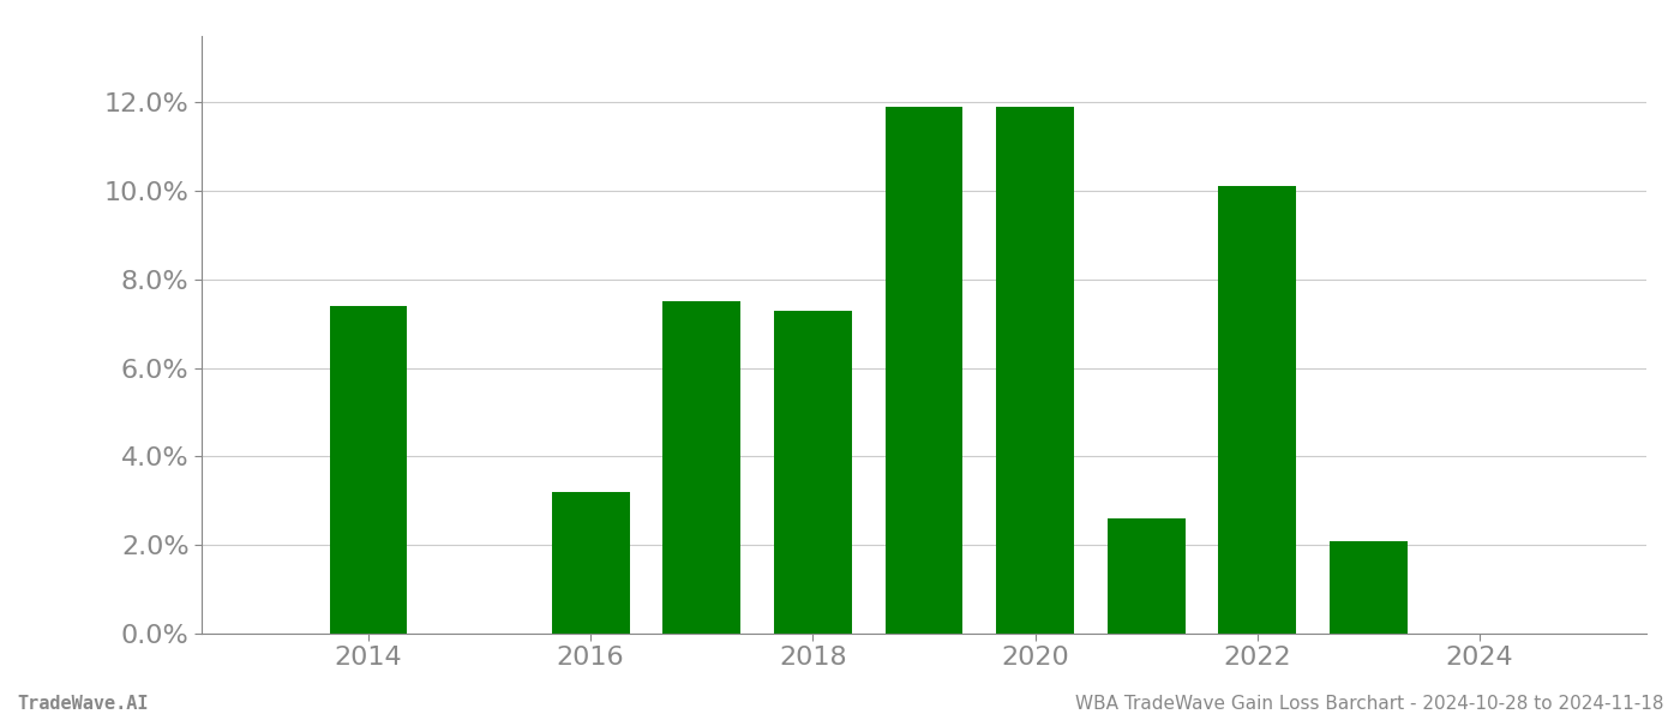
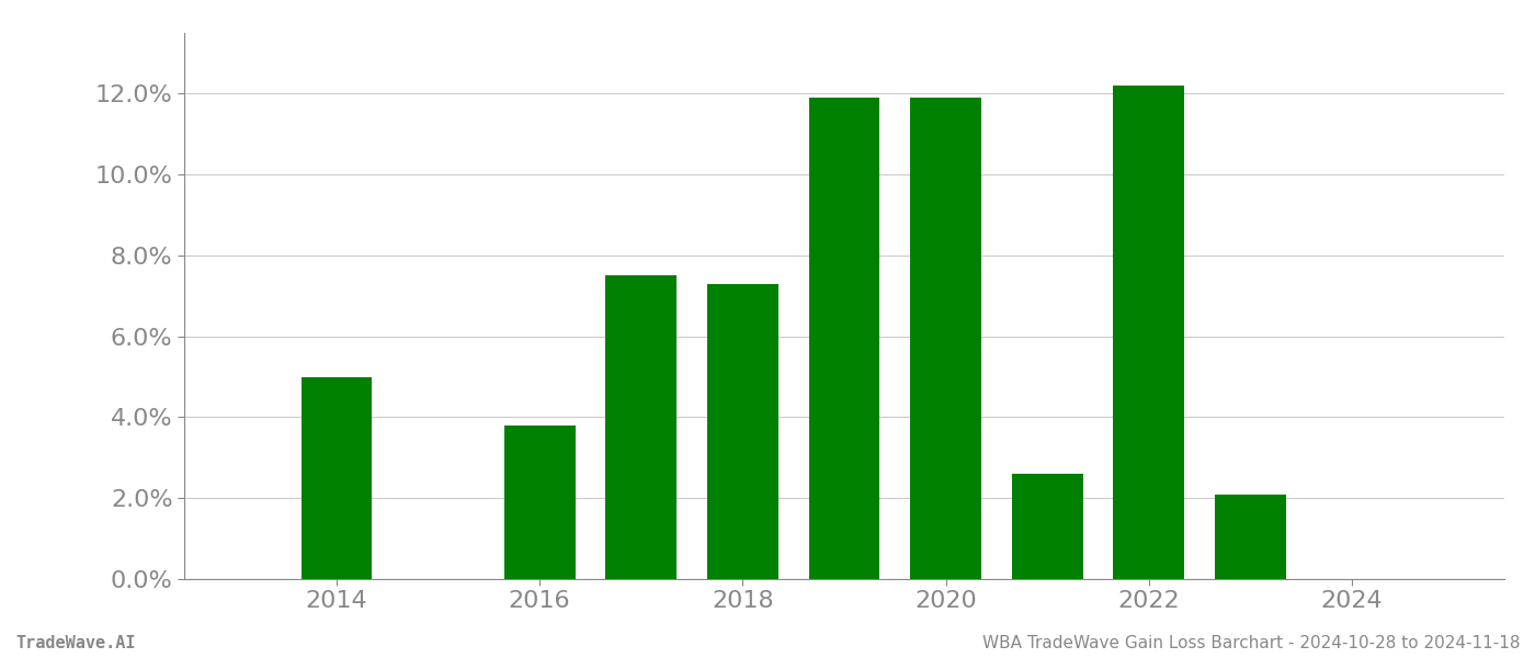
2014: 7.4% -> 5.0%
2016: 3.2% -> 3.8%
2022: 10.1% -> 12.2%
